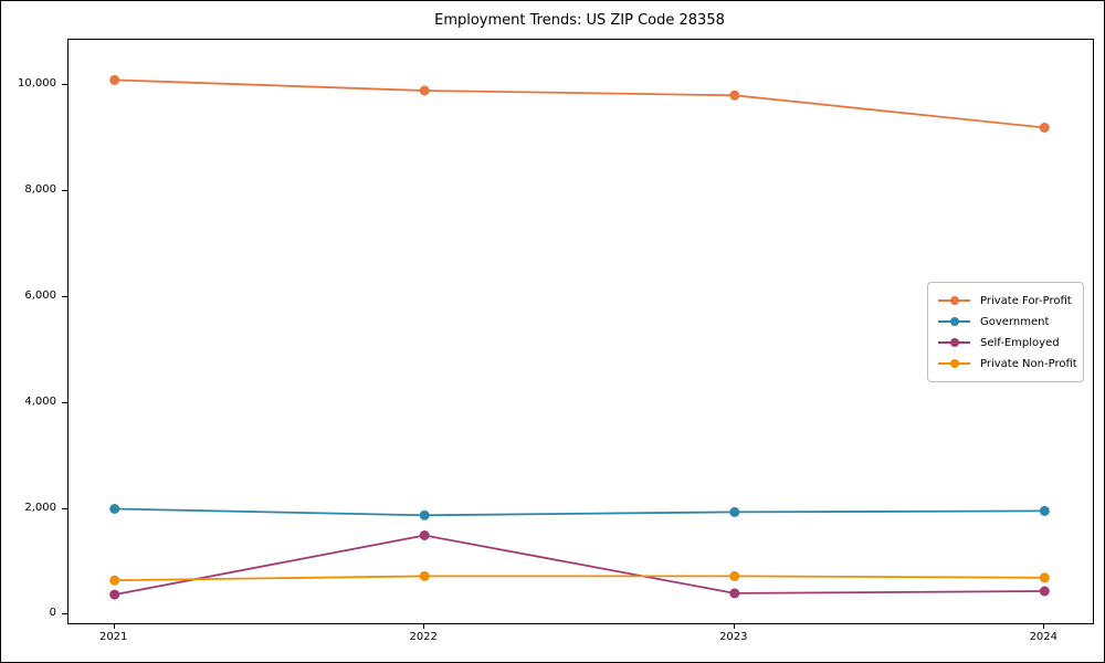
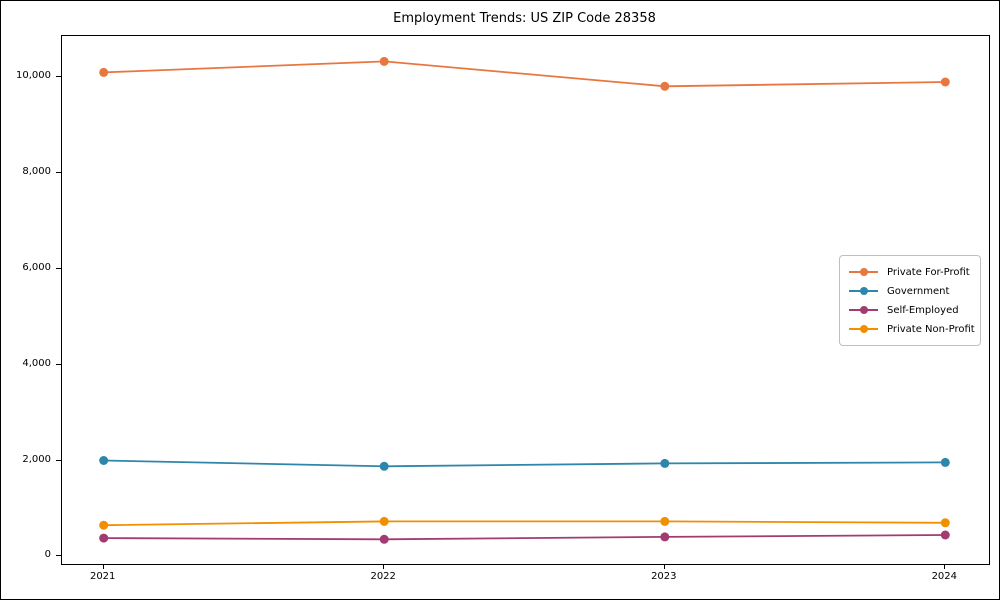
Private For-Profit/2022: 9900 -> 10300
Self-Employed/2022: 1500 -> 400
Private For-Profit/2024: 9200 -> 9900
